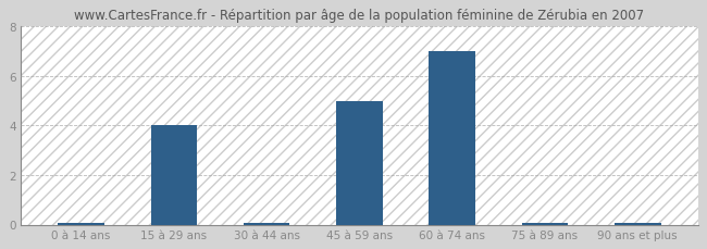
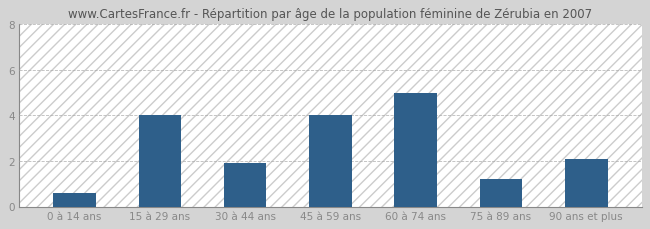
0 à 14 ans: 0.07 -> 0.60
30 à 44 ans: 0.07 -> 1.90
45 à 59 ans: 5.00 -> 4.00
60 à 74 ans: 7.00 -> 5.00
75 à 89 ans: 0.07 -> 1.20
90 ans et plus: 0.07 -> 2.10
